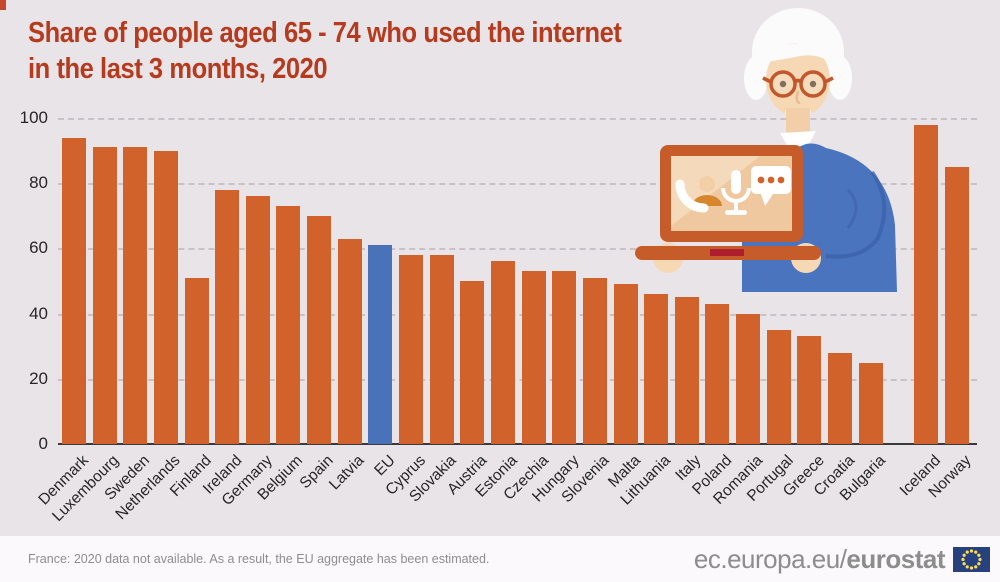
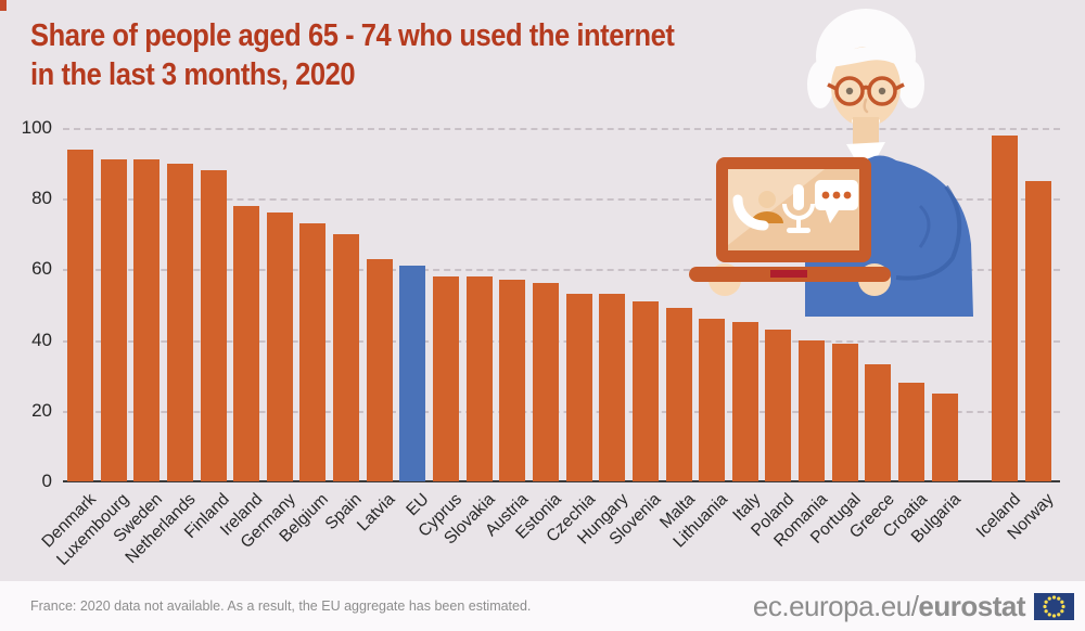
Finland: 51 -> 88
Austria: 50 -> 57
Portugal: 35 -> 39
